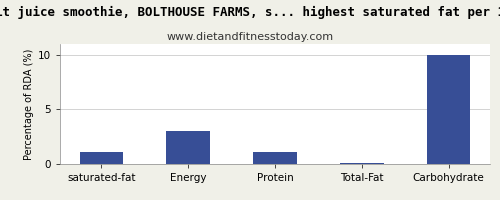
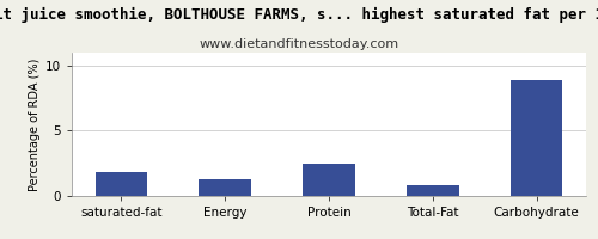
saturated-fat: 1.1 -> 1.8
Energy: 3.0 -> 1.3
Protein: 1.1 -> 2.5
Total-Fat: 0.1 -> 0.8
Carbohydrate: 10.0 -> 8.9
